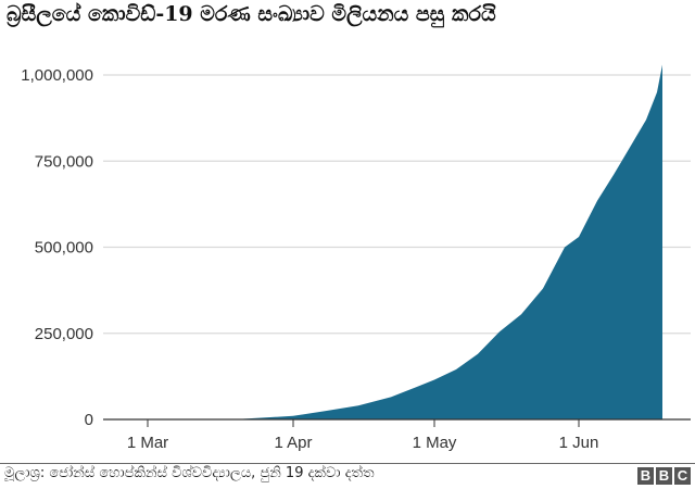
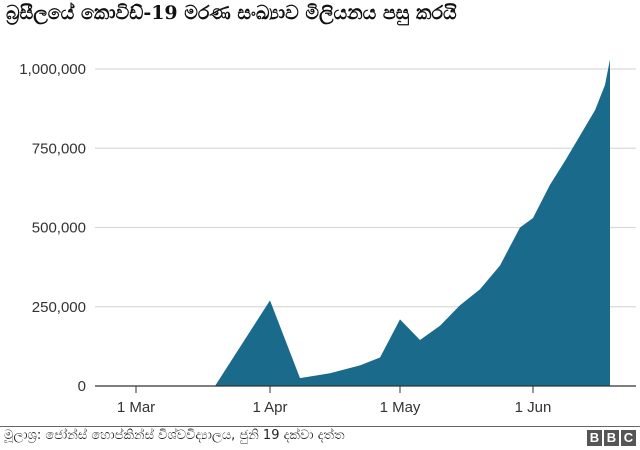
1 Apr: 10000 -> 270000
1 May: 120000 -> 210000
